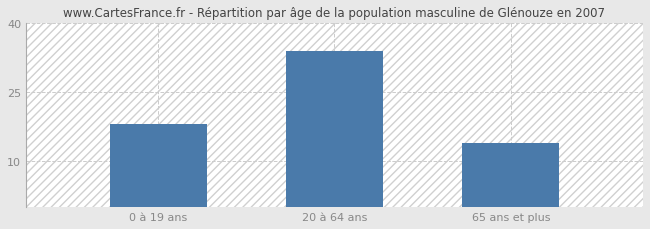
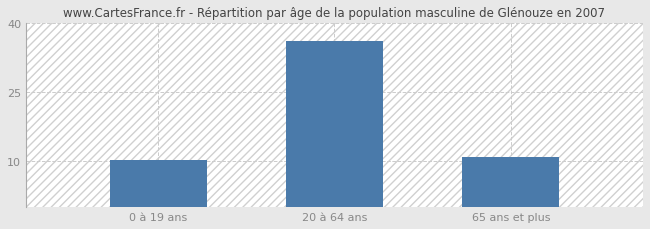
0 à 19 ans: 18.0 -> 10.2
20 à 64 ans: 34.0 -> 36.0
65 ans et plus: 14.0 -> 11.0
